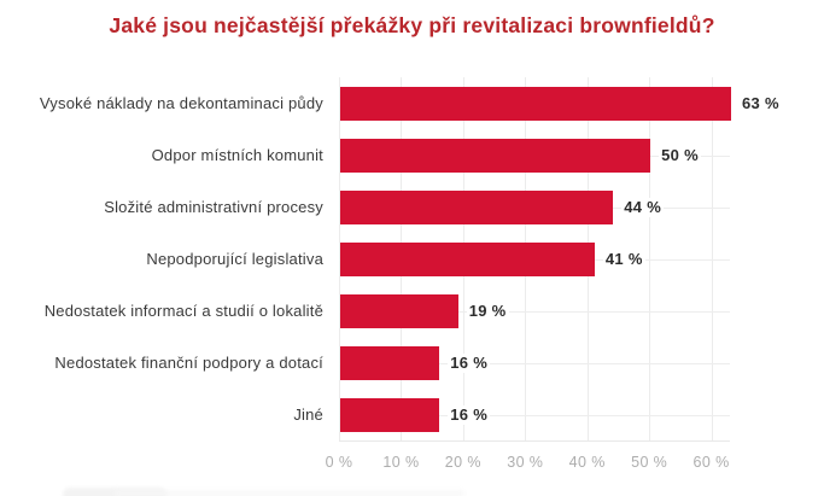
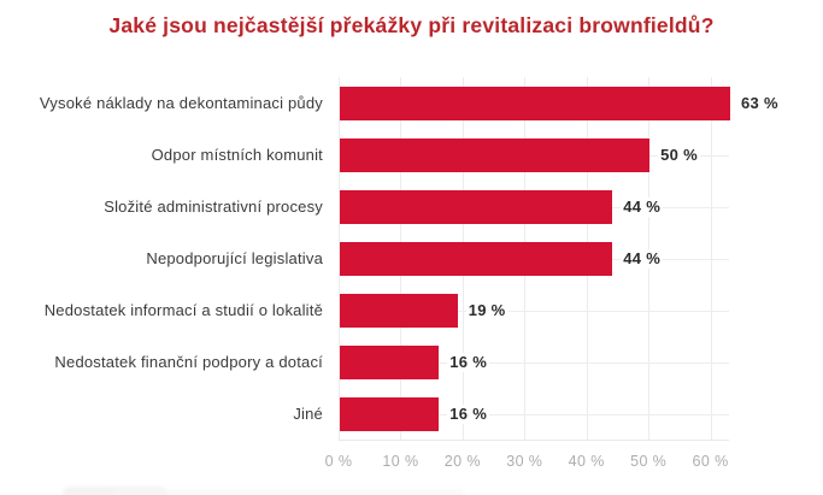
Nepodporující legislativa: 41 -> 44
